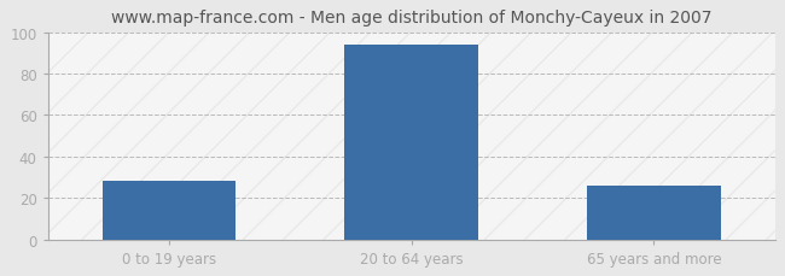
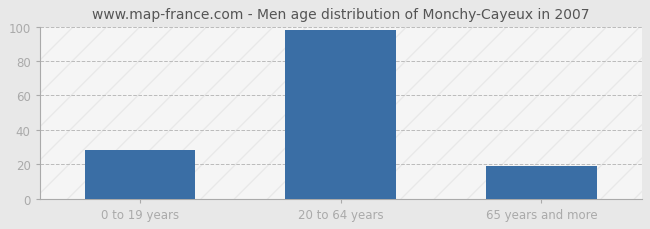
20 to 64 years: 94 -> 98
65 years and more: 26 -> 19
